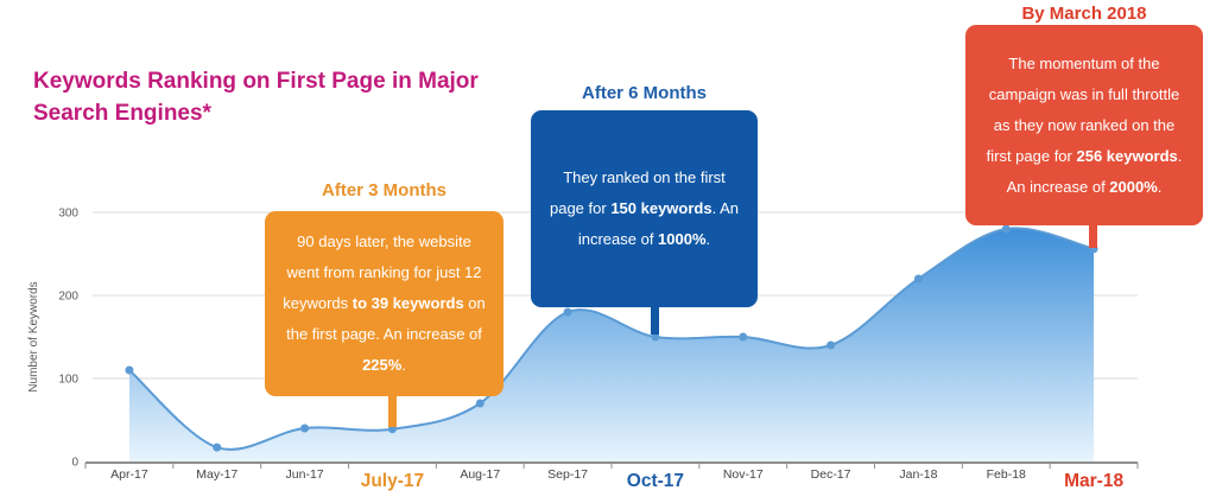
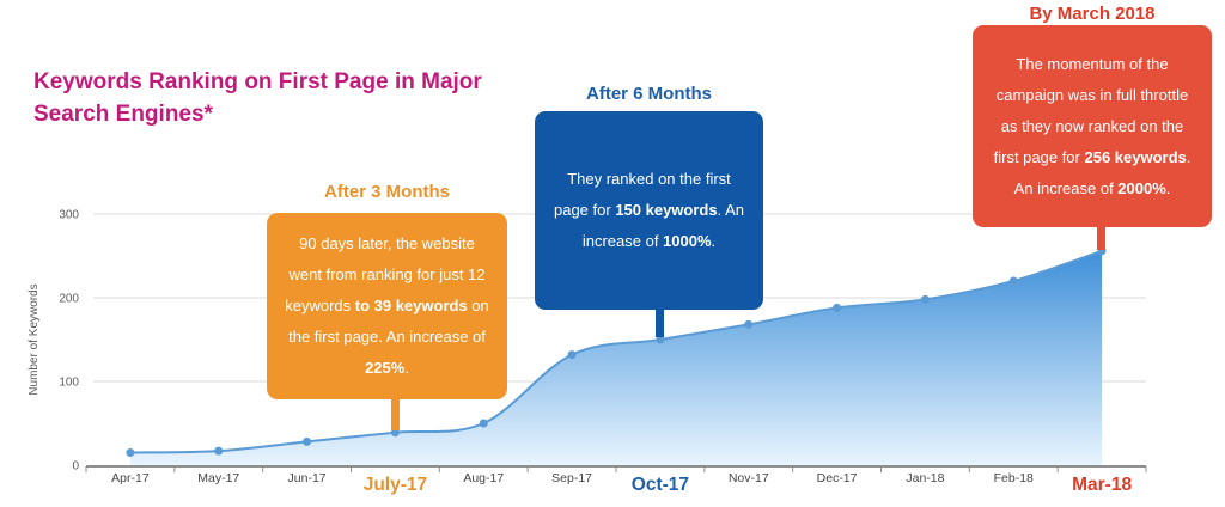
Apr-17: 110 -> 20
Jun-17: 40 -> 30
Aug-17: 70 -> 50
Sep-17: 180 -> 130
Nov-17: 150 -> 170
Dec-17: 140 -> 190
Jan-18: 220 -> 200
Feb-18: 280 -> 220
